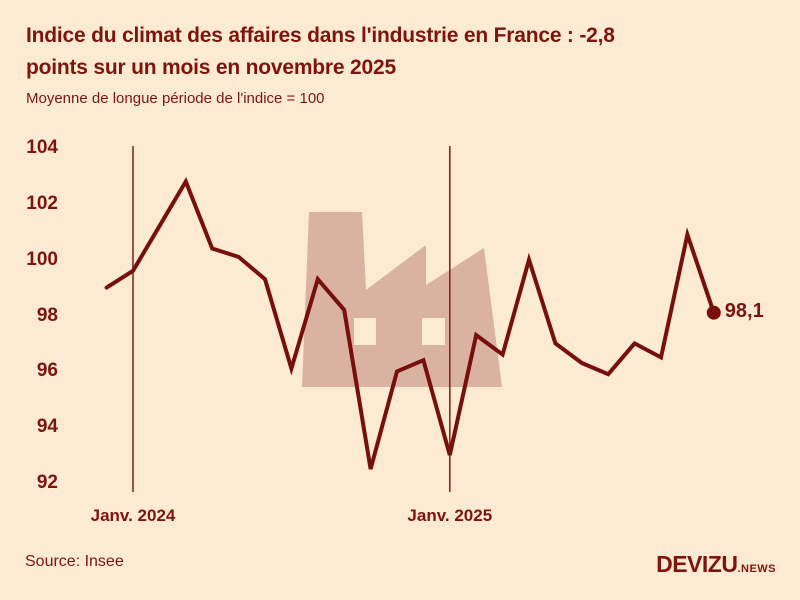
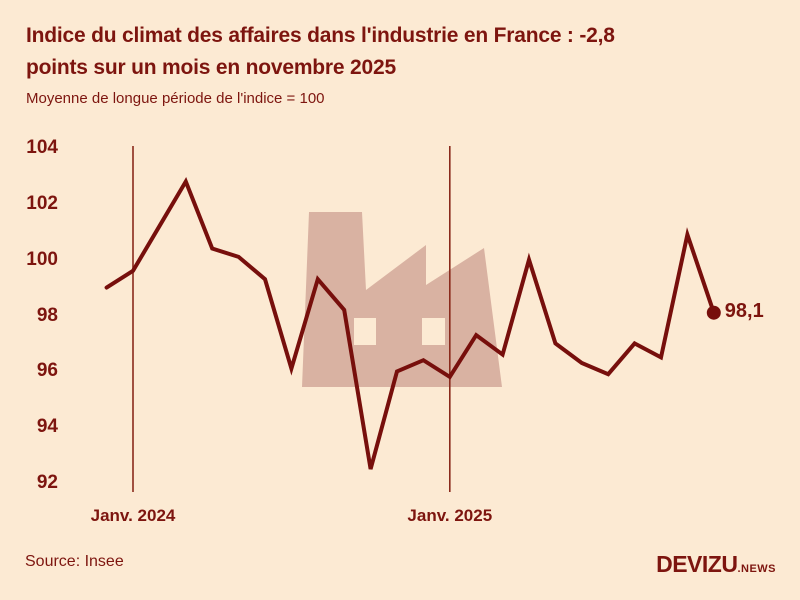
Janv. 2025: 93.0 -> 95.8
